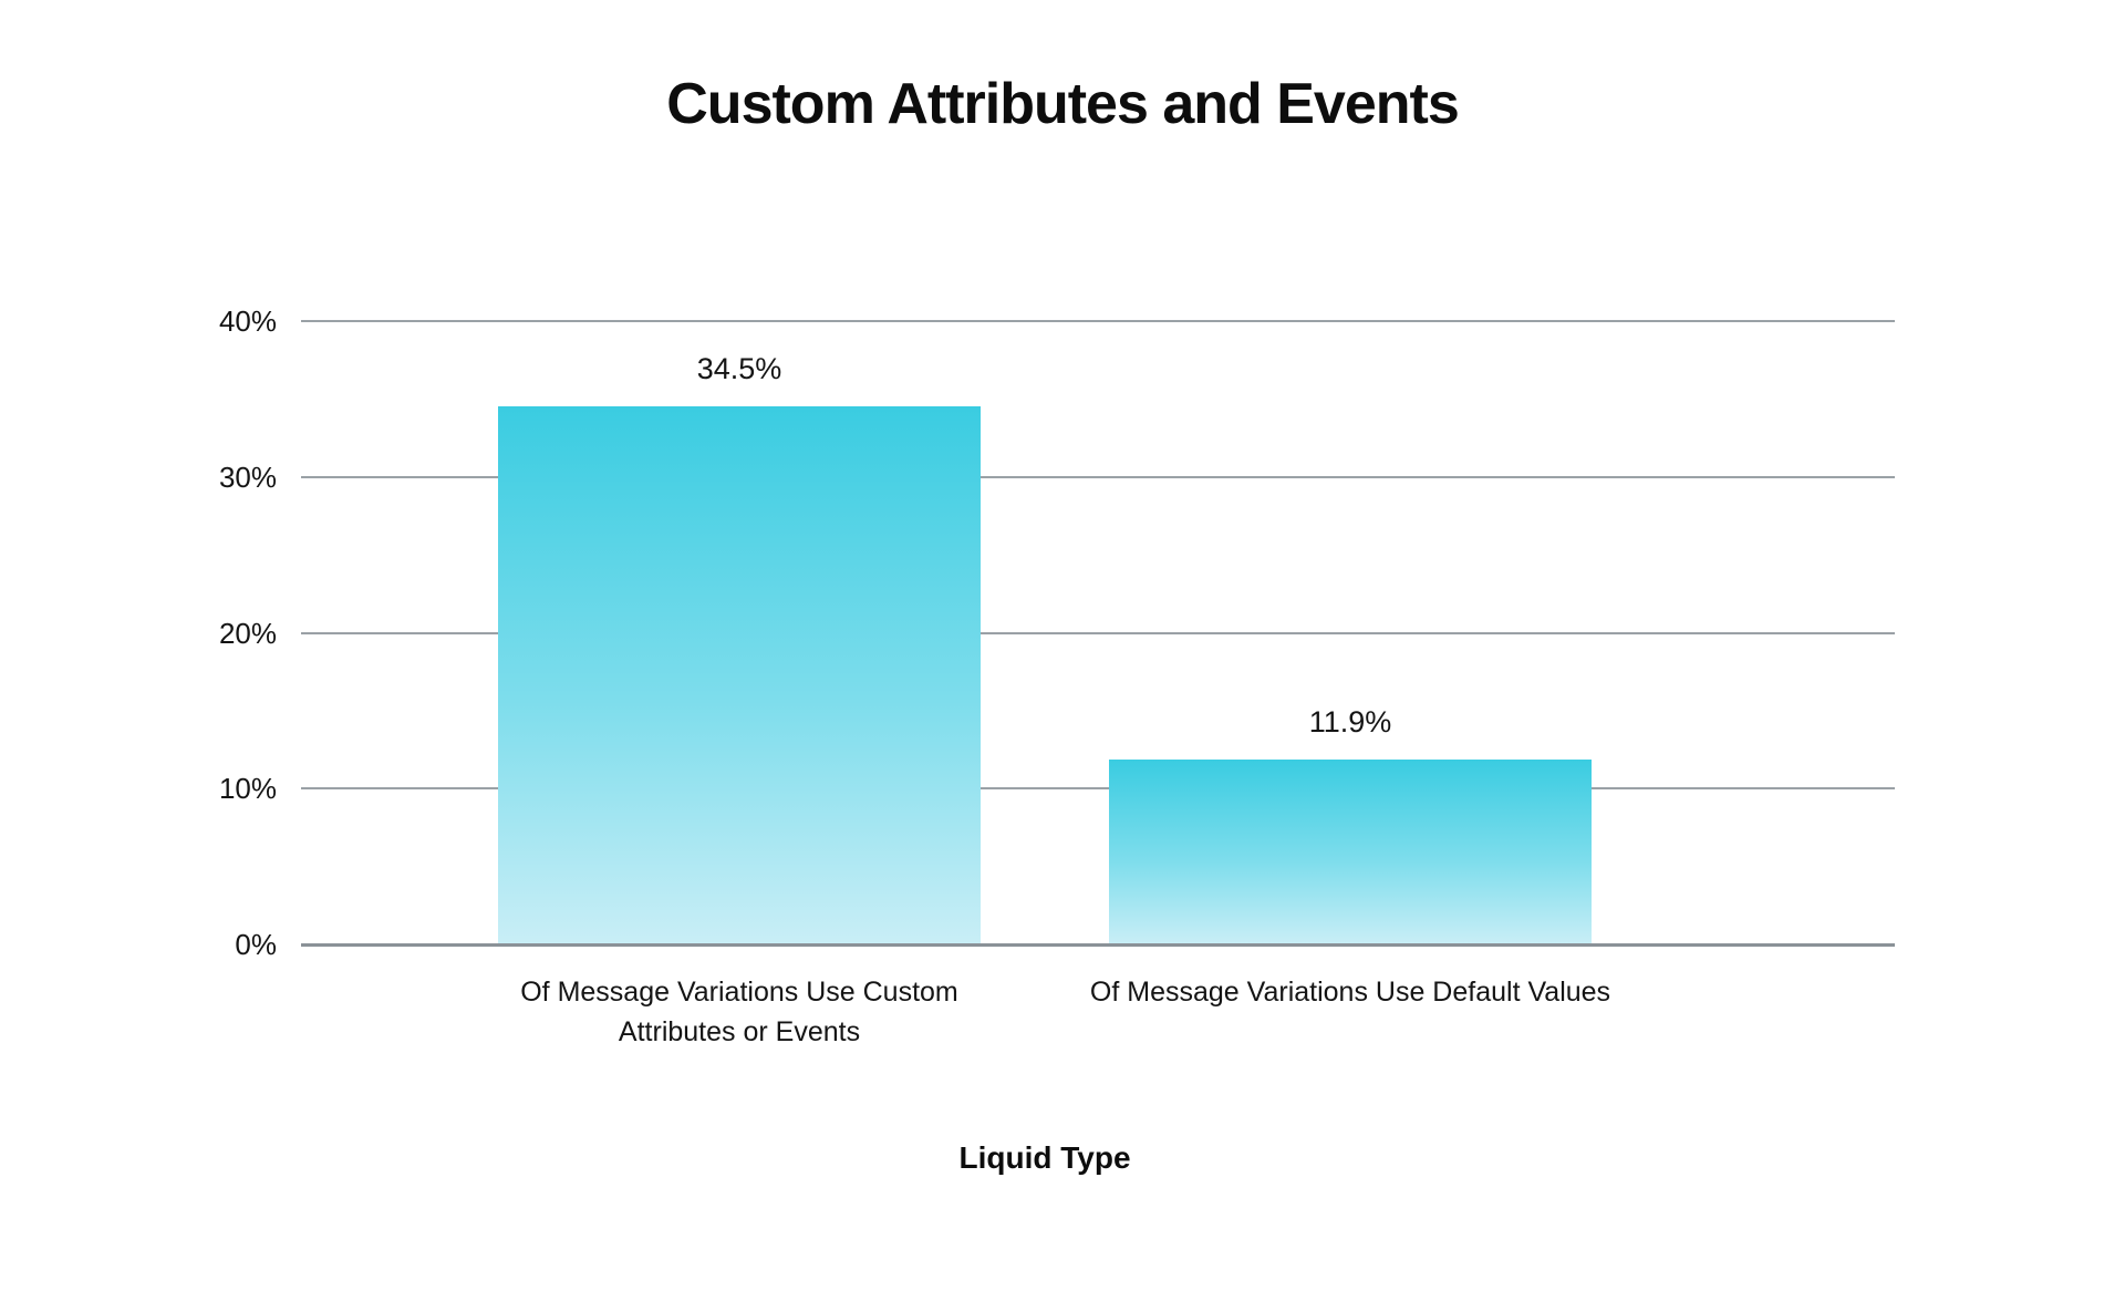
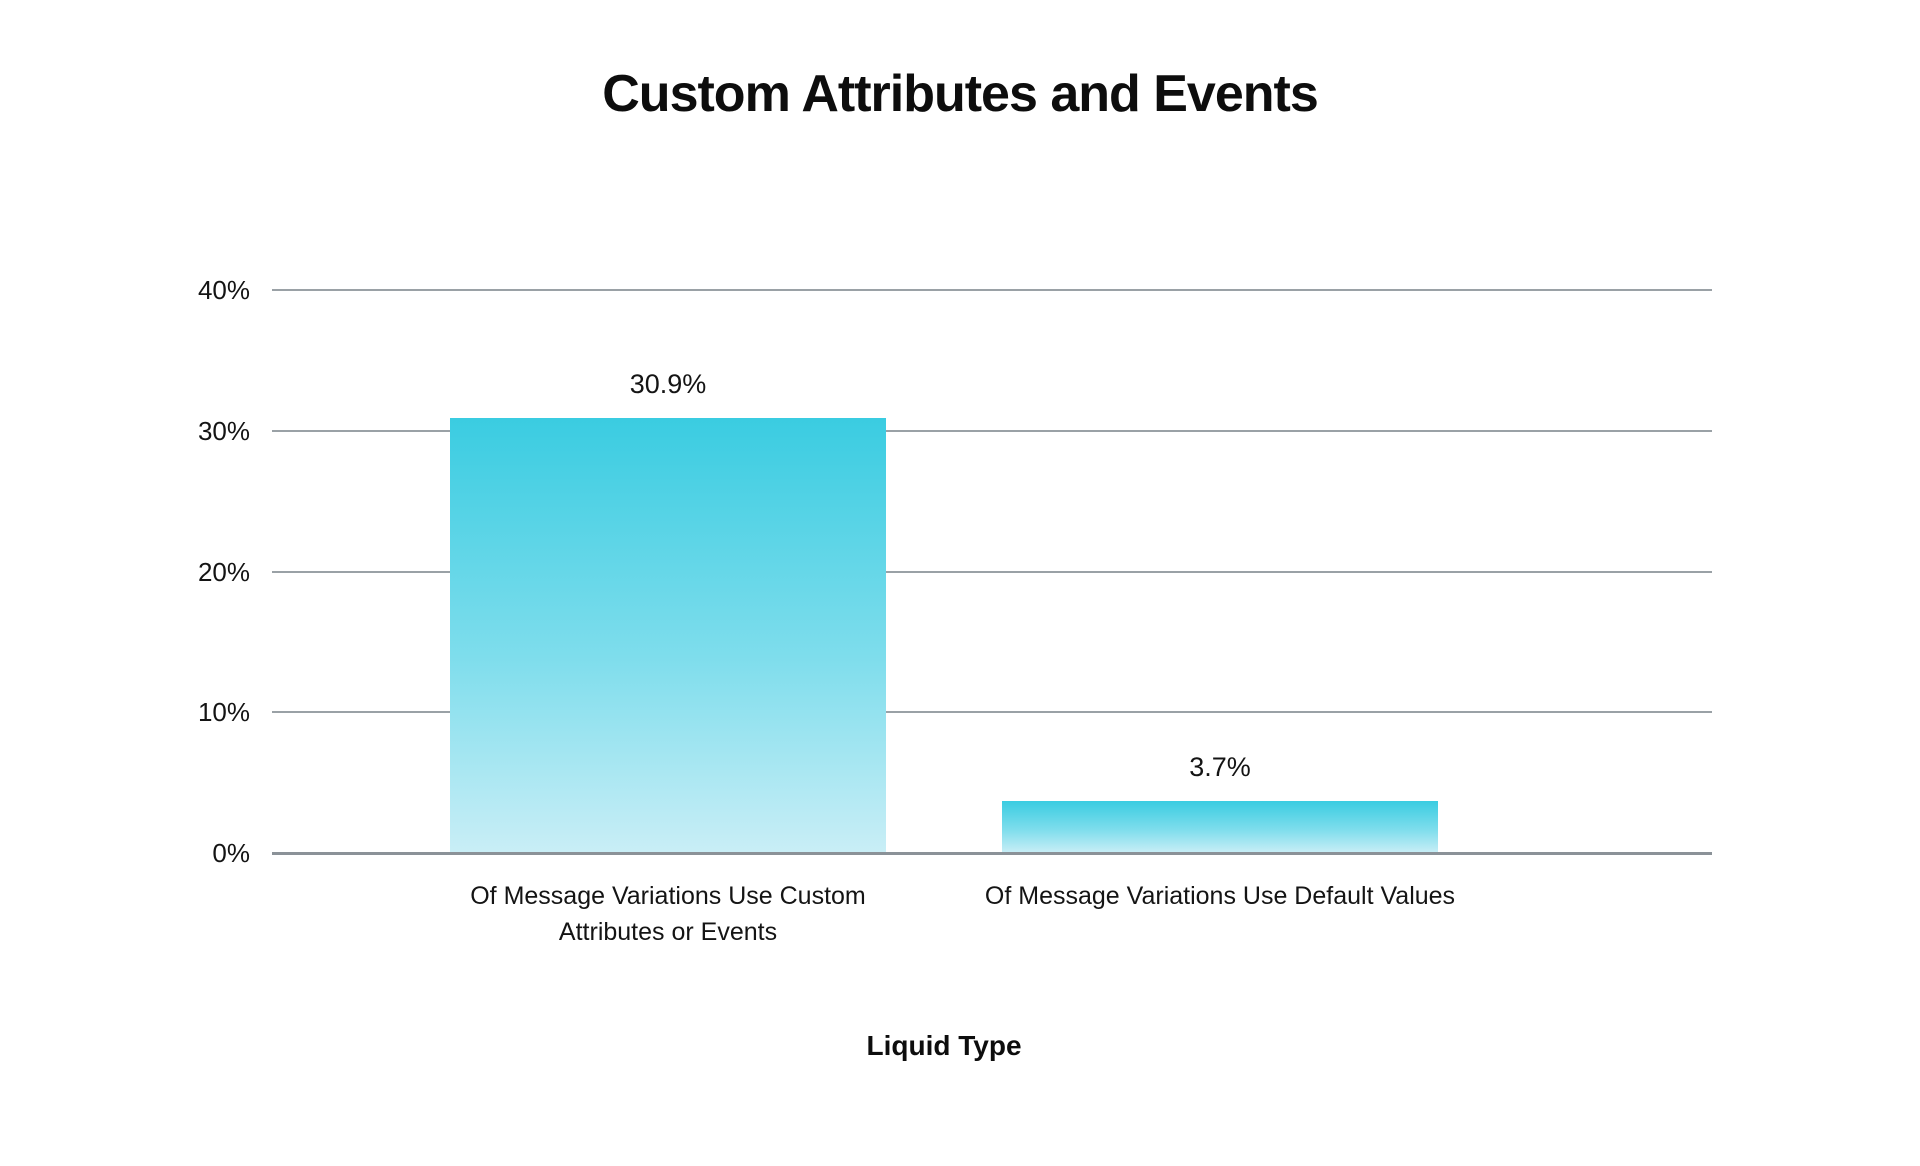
Of Message Variations Use Custom Attributes or Events: 34.5% -> 30.9%
Of Message Variations Use Default Values: 11.9% -> 3.7%
